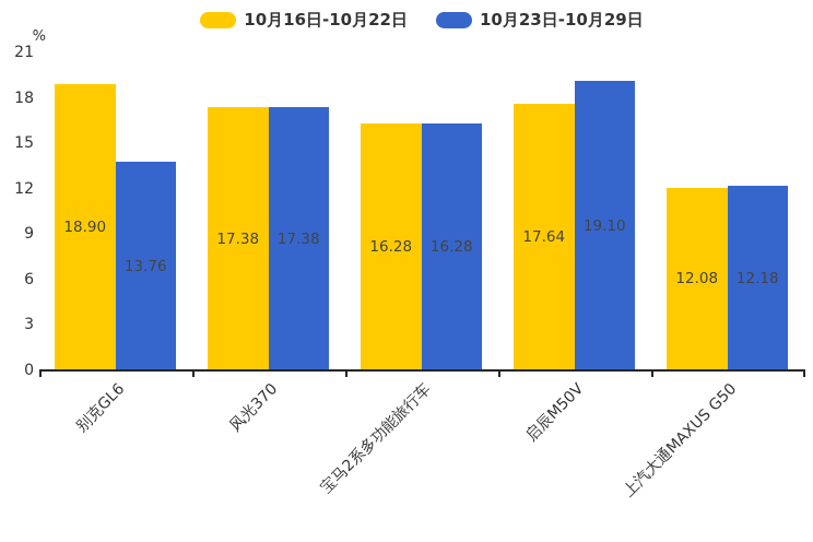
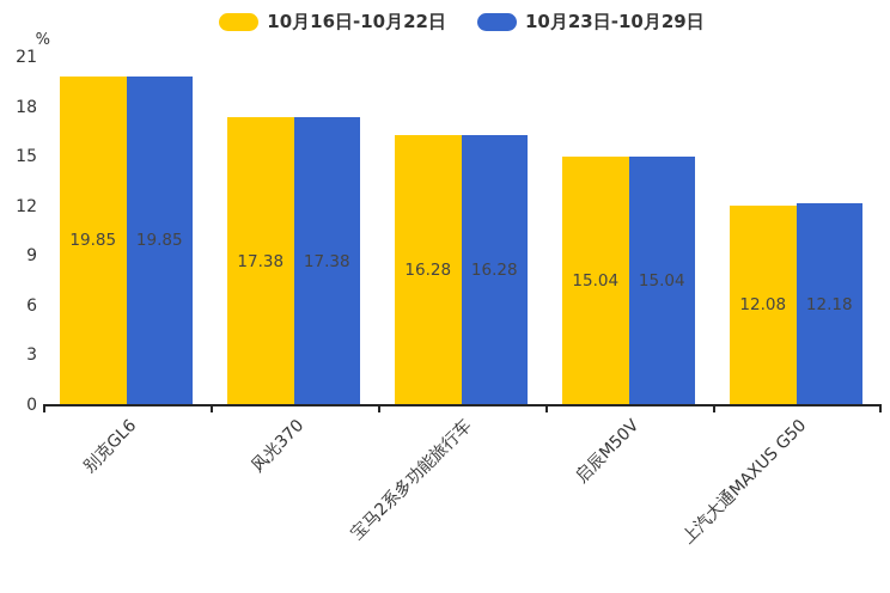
10月16日-10月22日/别克GL6: 18.90 -> 19.85
10月23日-10月29日/别克GL6: 13.76 -> 19.85
10月16日-10月22日/启辰M50V: 17.64 -> 15.04
10月23日-10月29日/启辰M50V: 19.10 -> 15.04
